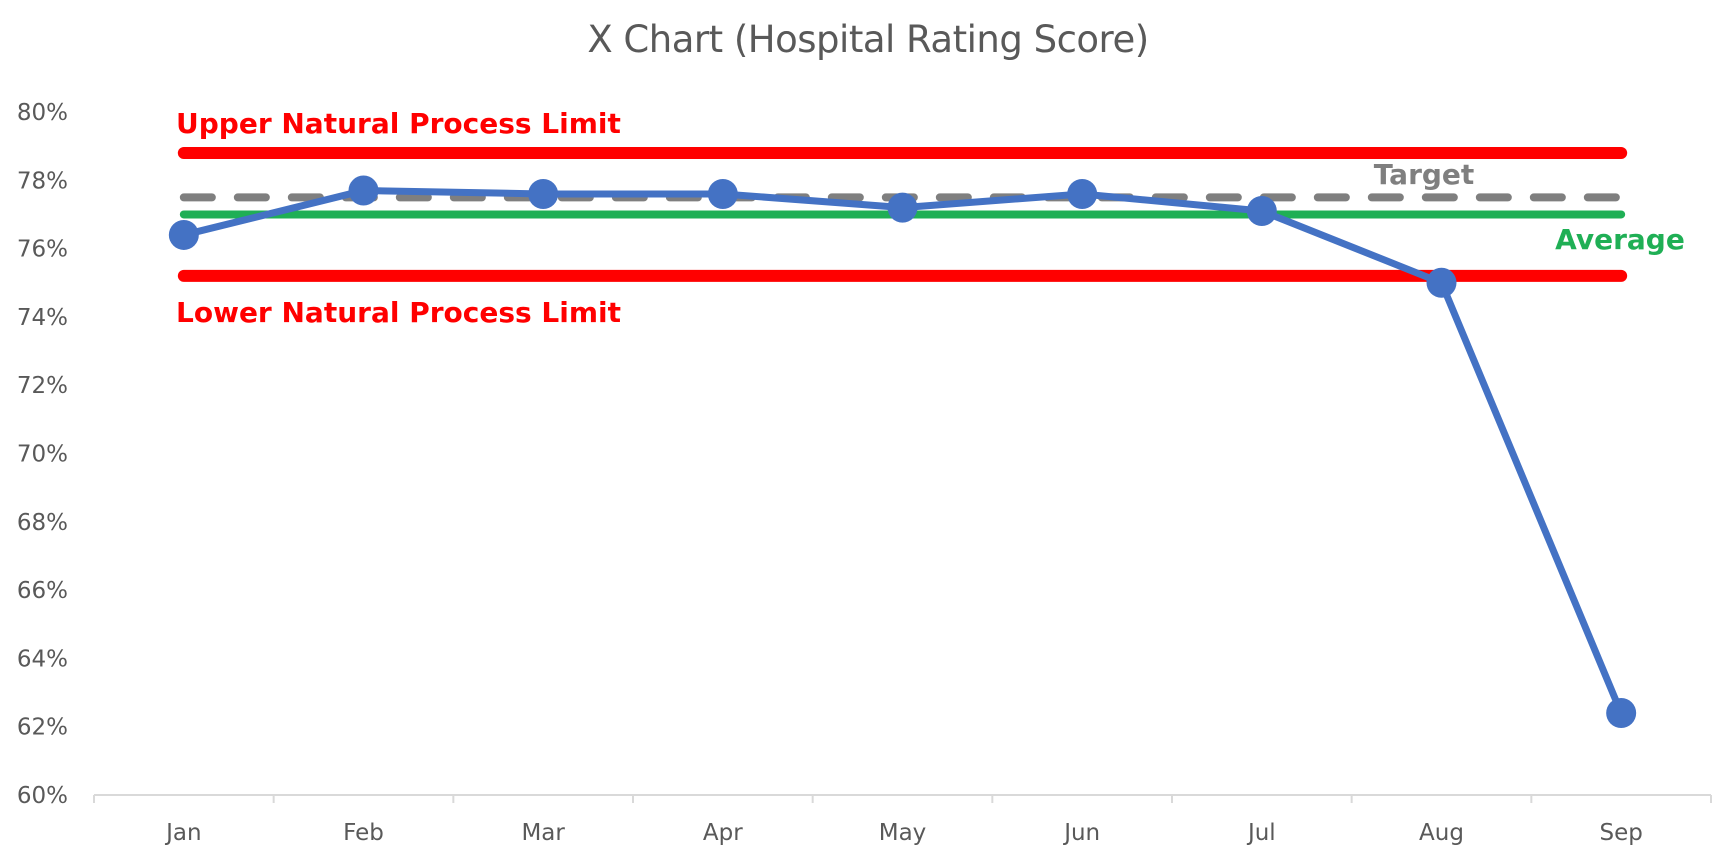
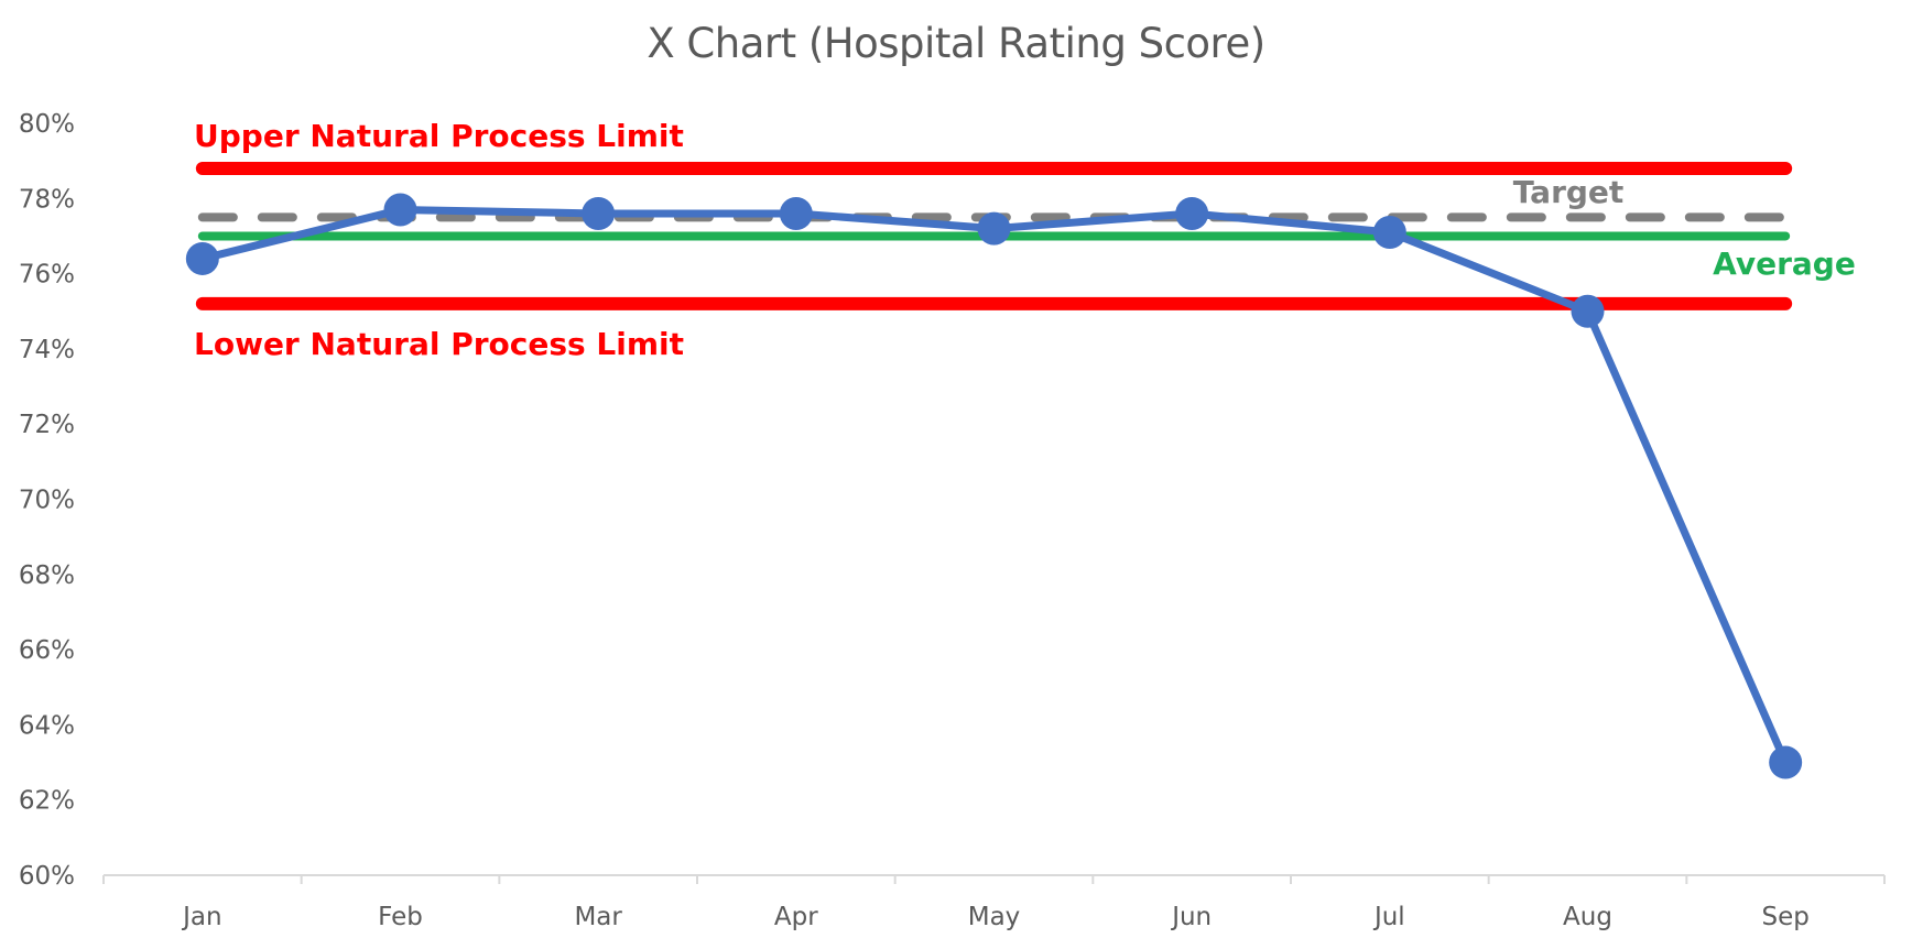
Sep: 62.4% -> 63.0%
